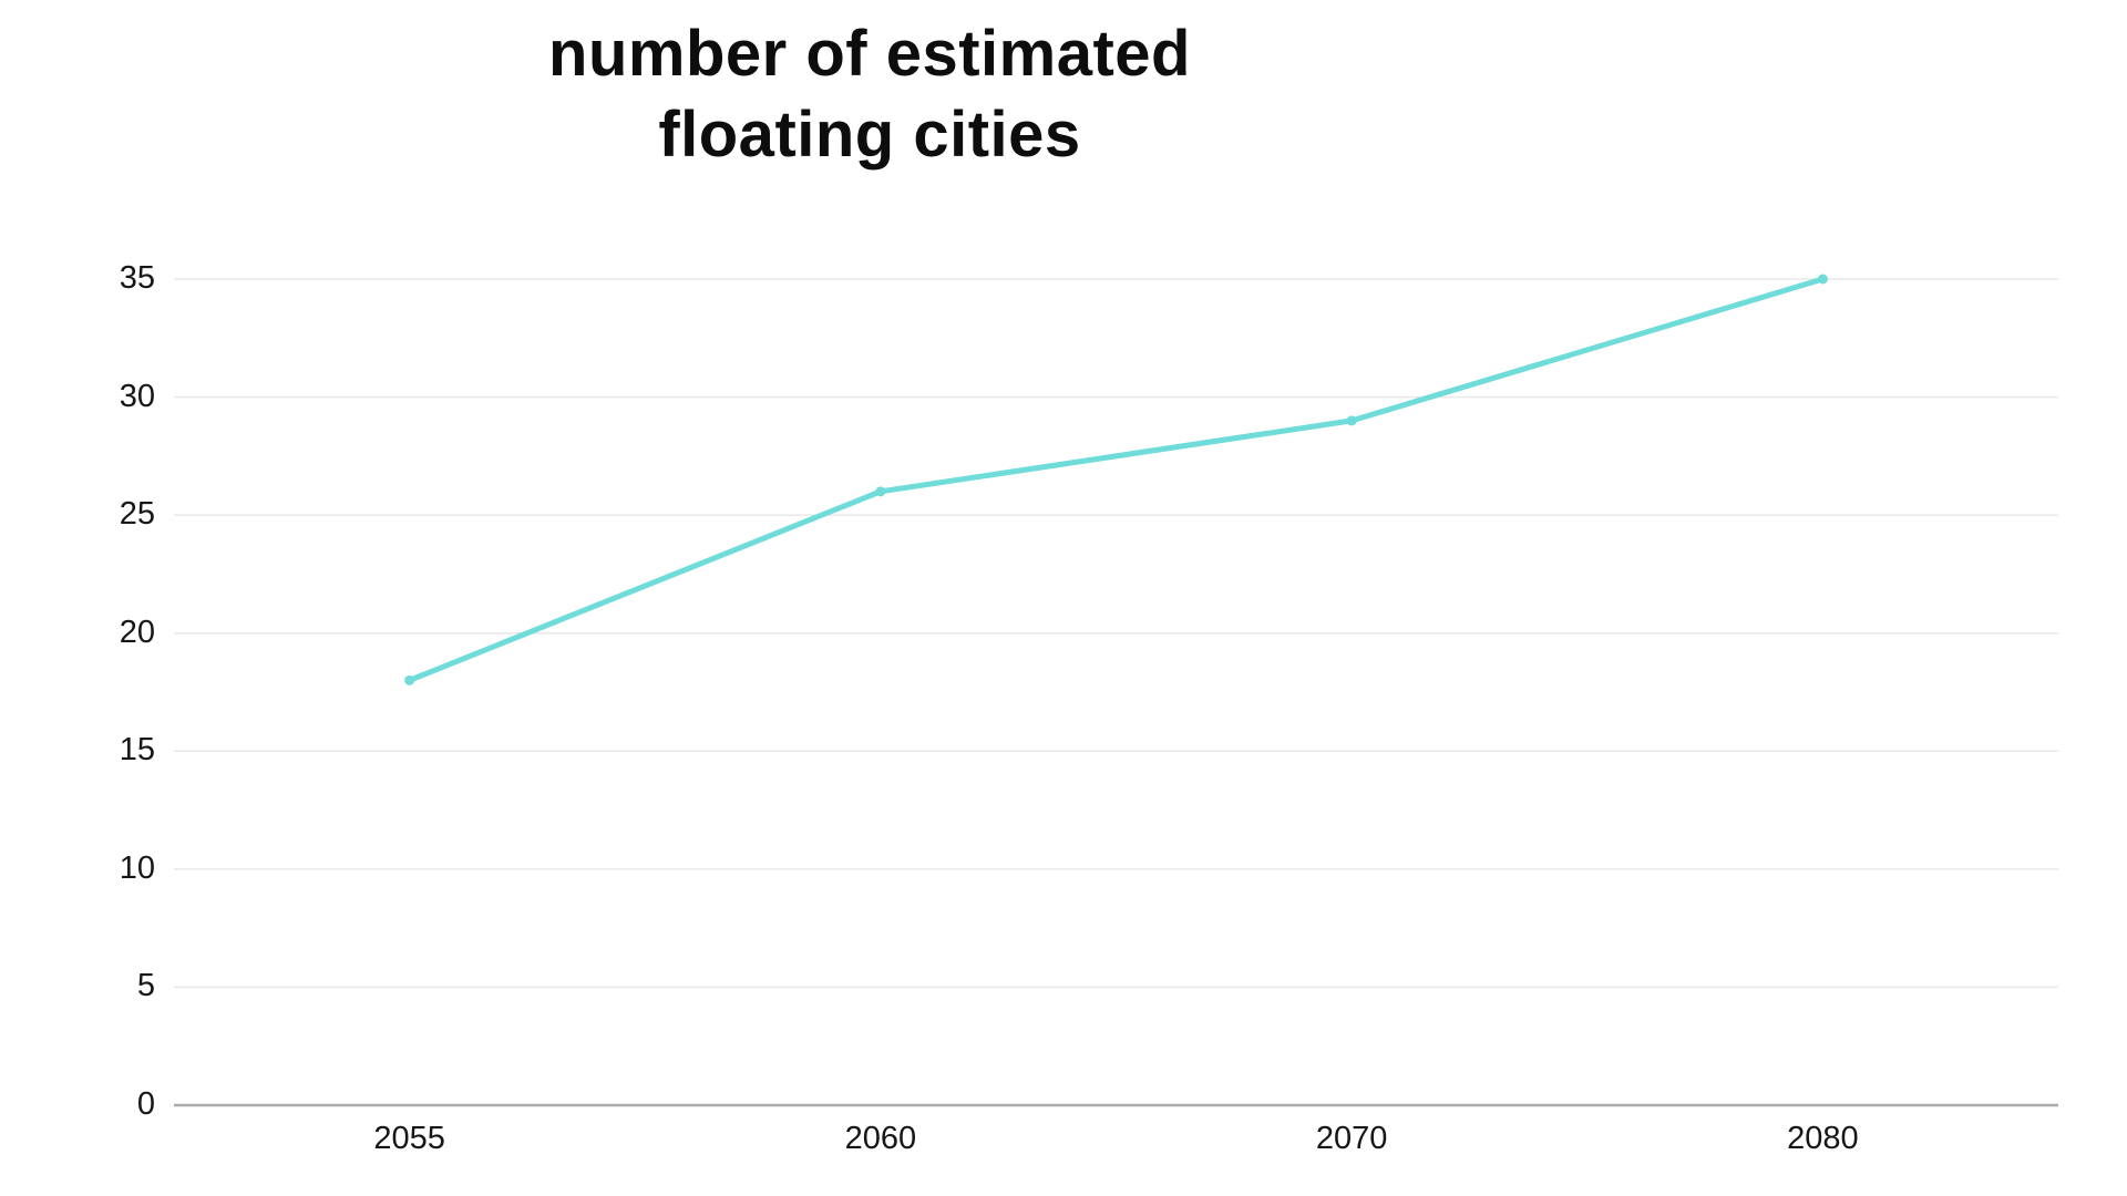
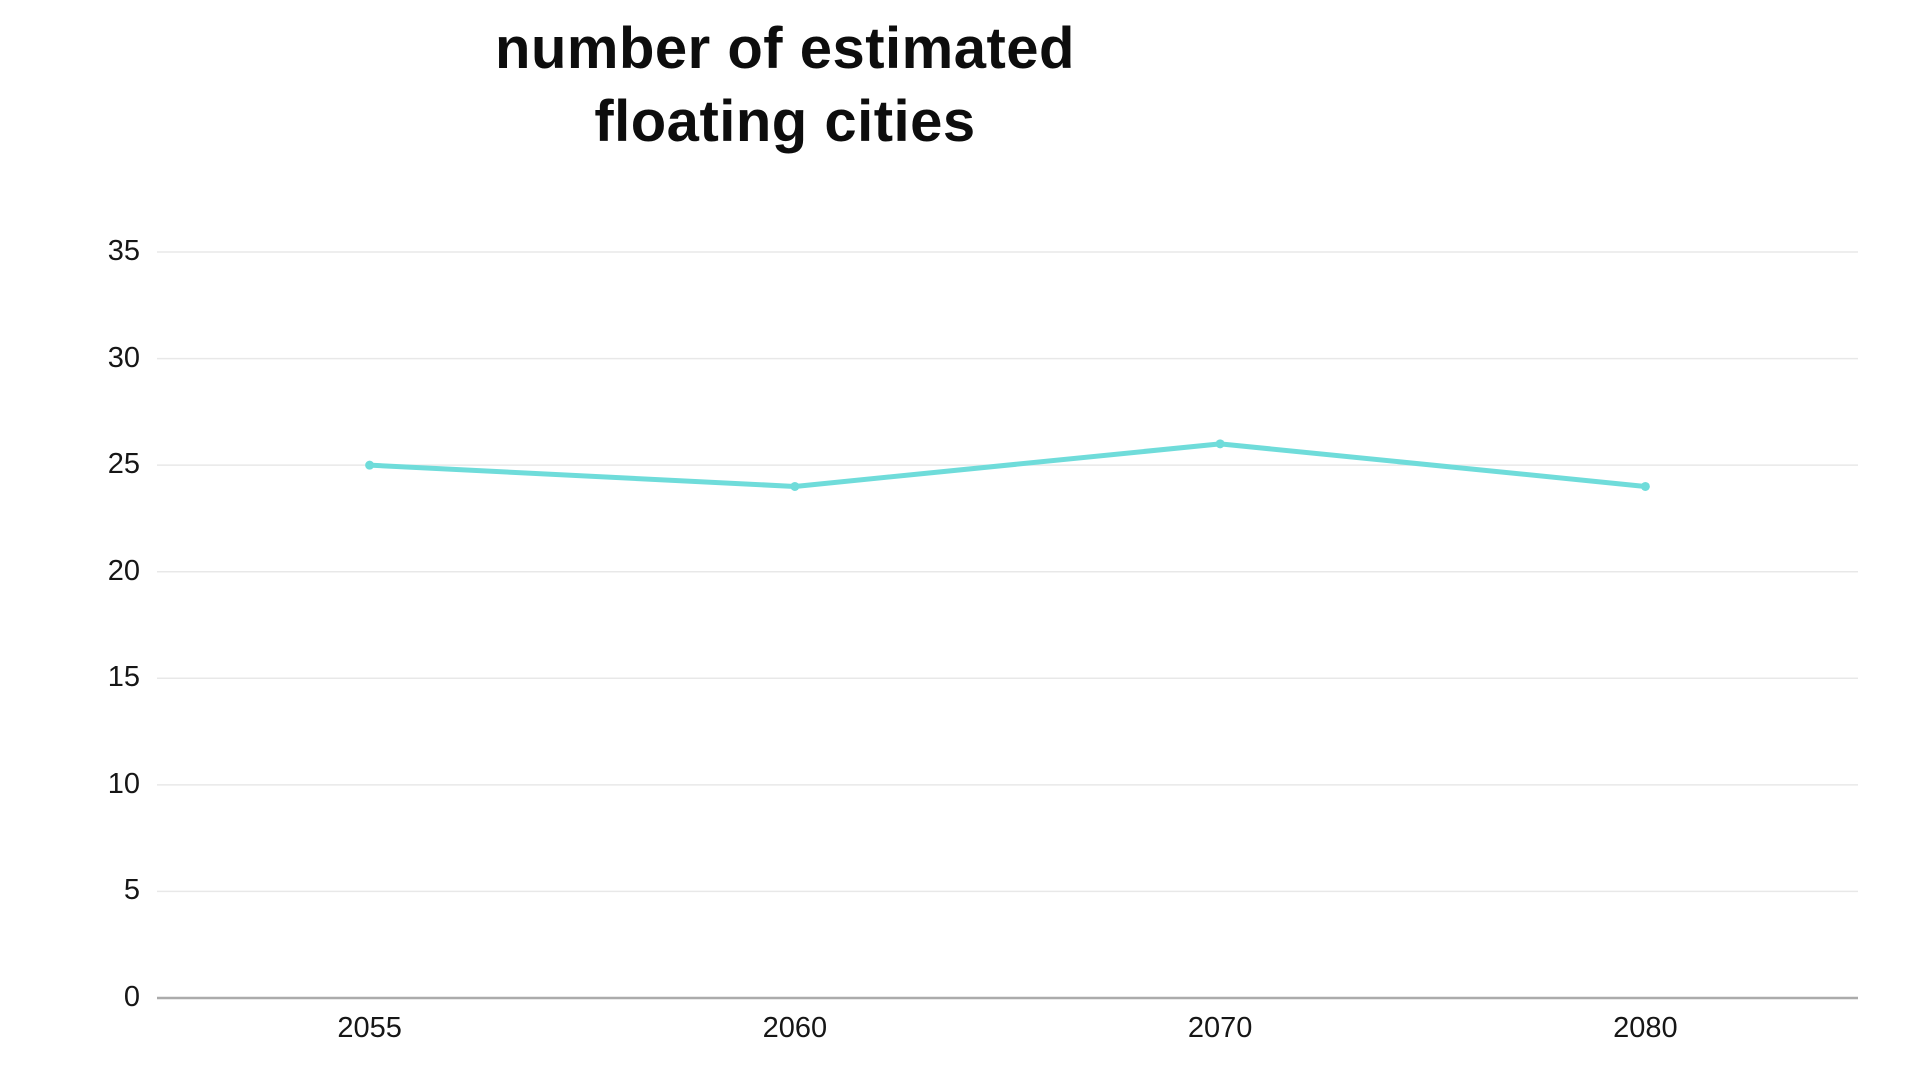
2055: 18 -> 25
2060: 26 -> 24
2070: 29 -> 26
2080: 35 -> 24
